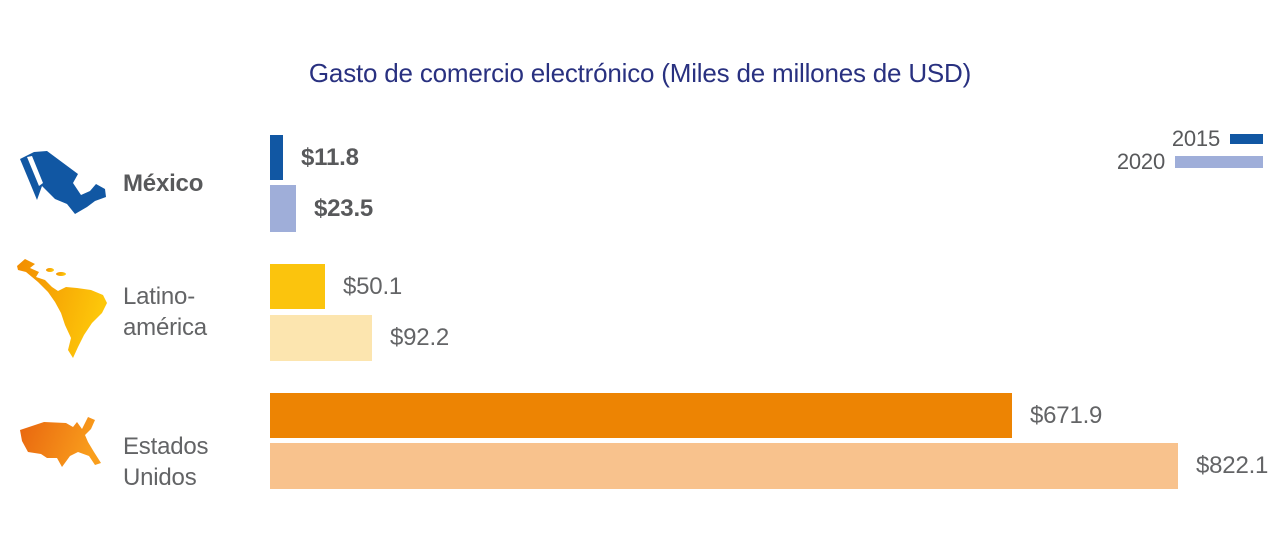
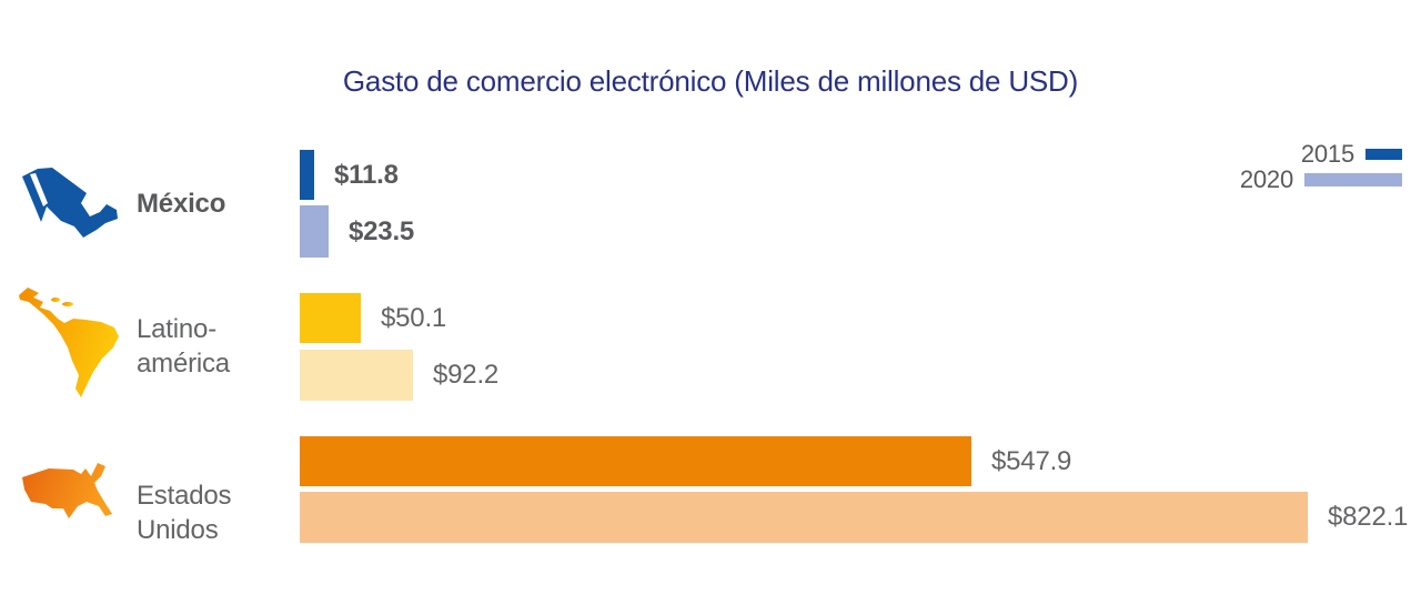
2015/Estados Unidos: $671.9 -> $547.9
